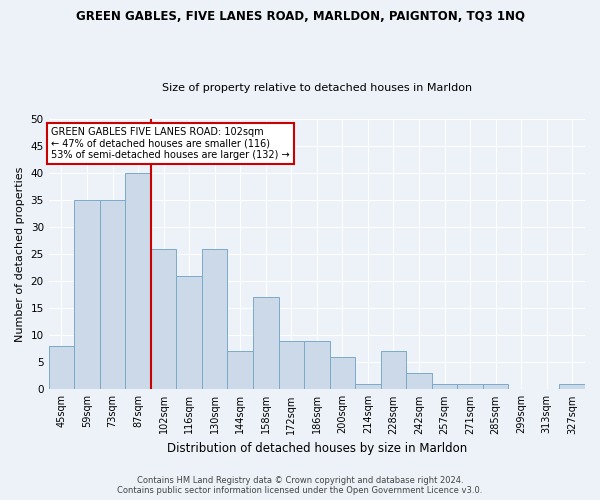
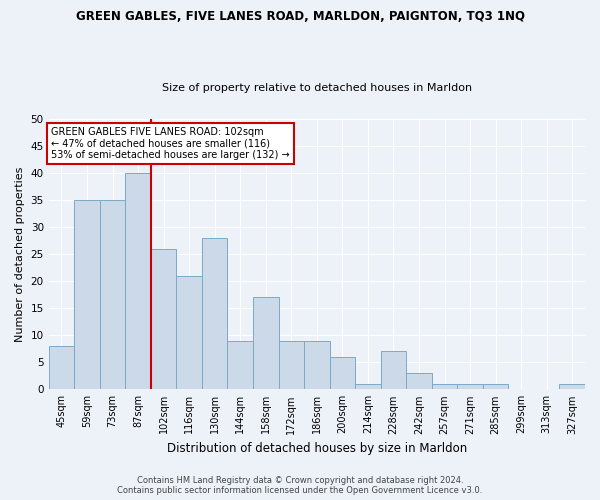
130sqm: 26 -> 28
144sqm: 7 -> 9
